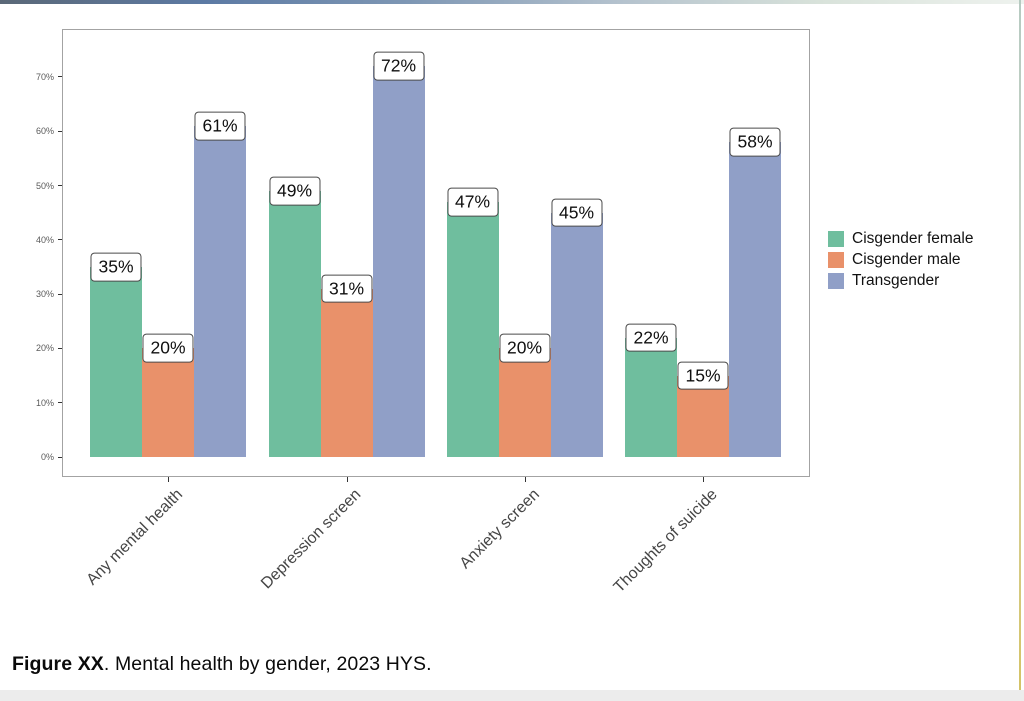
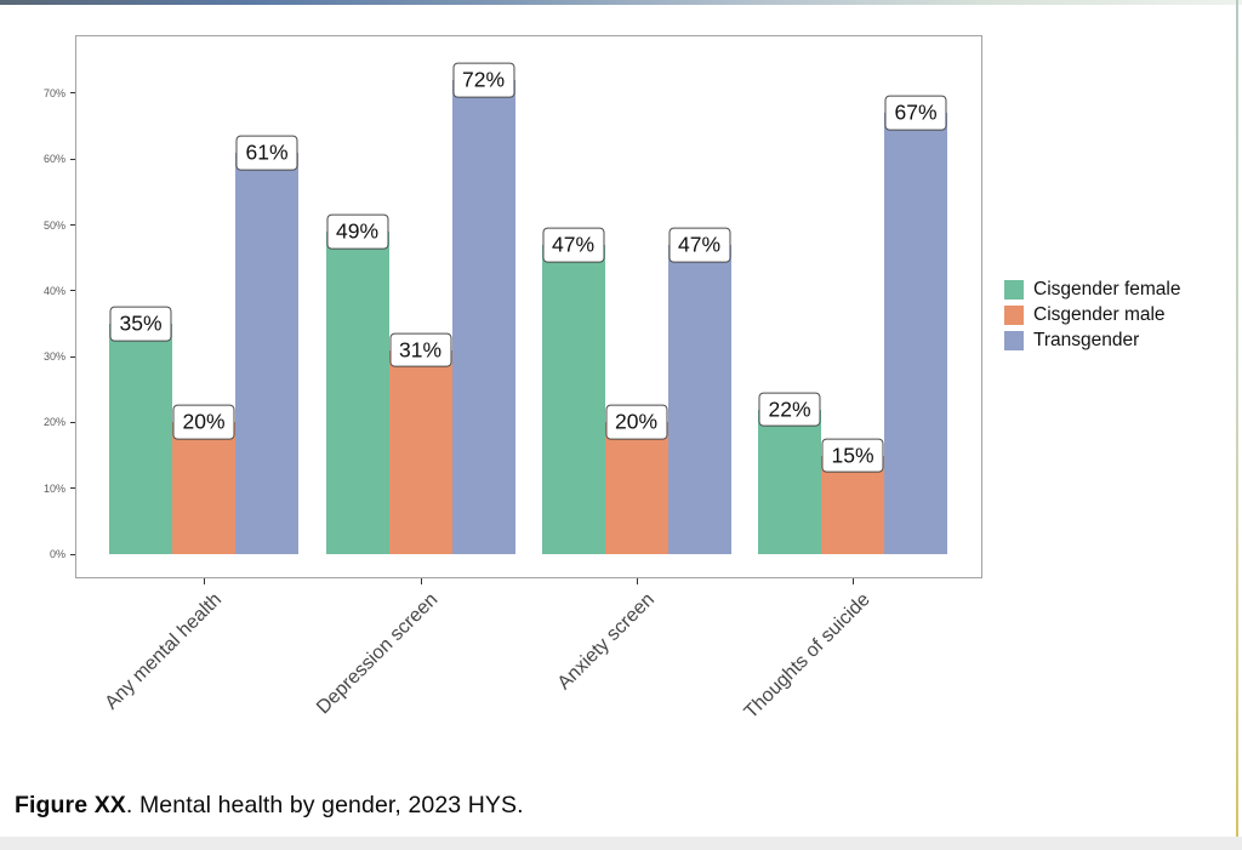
Transgender/Anxiety screen: 45% -> 47%
Transgender/Thoughts of suicide: 58% -> 67%
